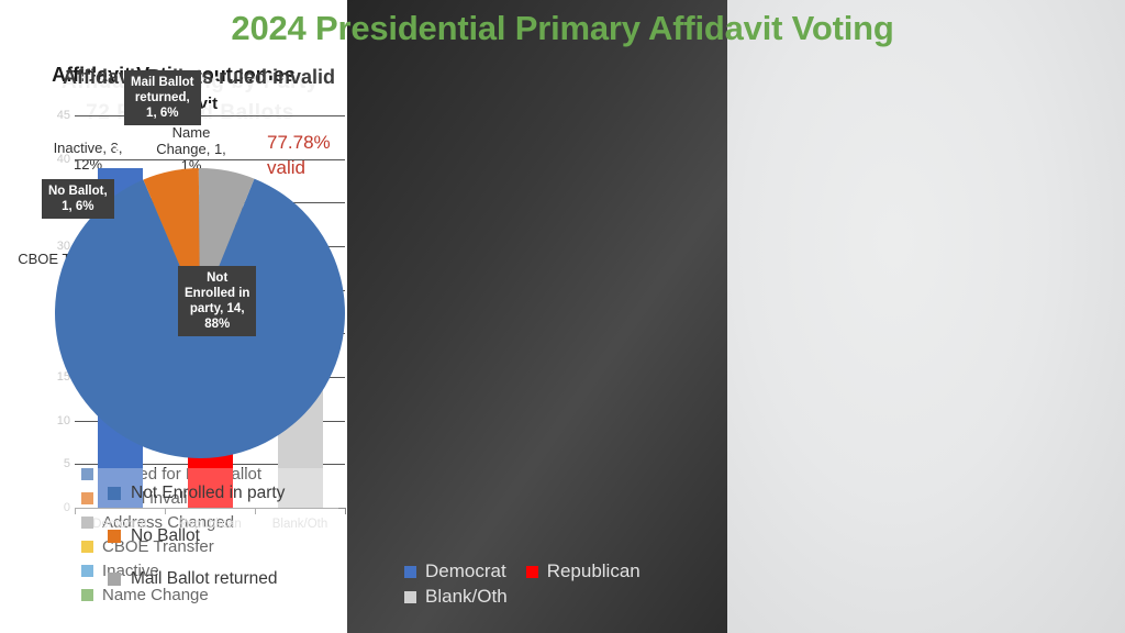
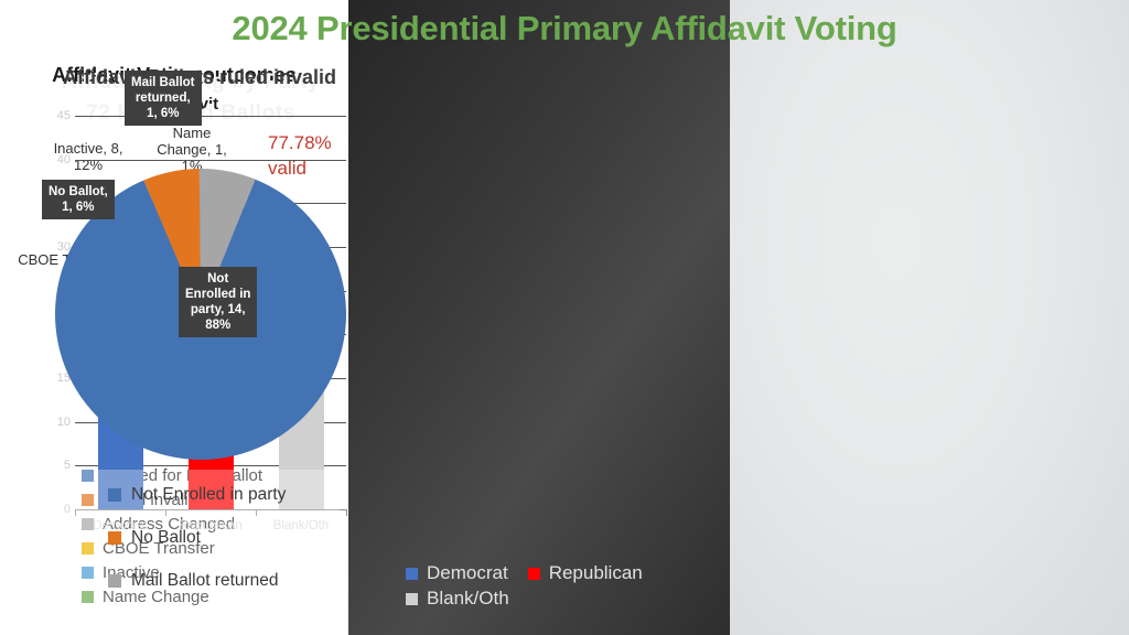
Affidavit Voting by Party/Democrat: 39 -> 35
Affidavit Voting by Party/Republican: 19 -> 9
